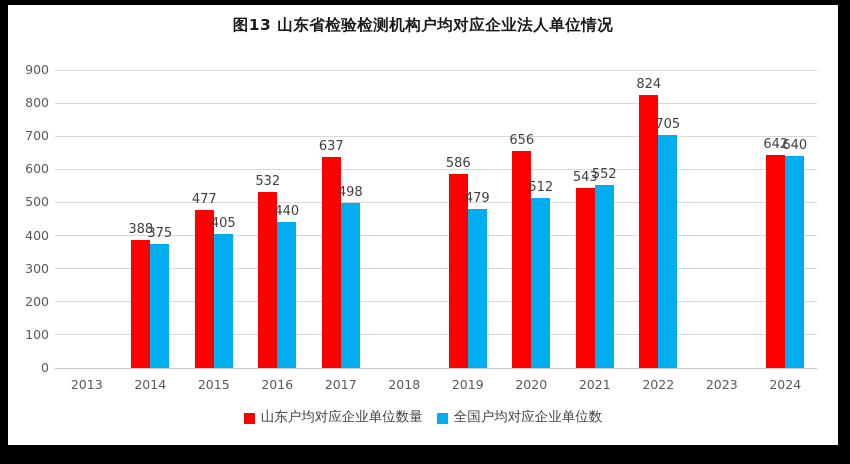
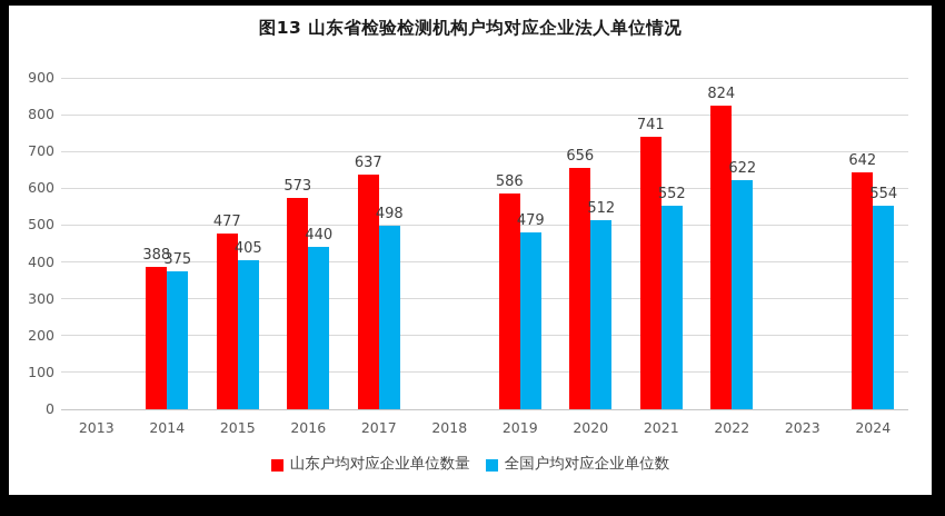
山东户均对应企业单位数量/2016: 532 -> 573
山东户均对应企业单位数量/2021: 543 -> 741
全国户均对应企业单位数/2022: 705 -> 622
全国户均对应企业单位数/2024: 640 -> 554
